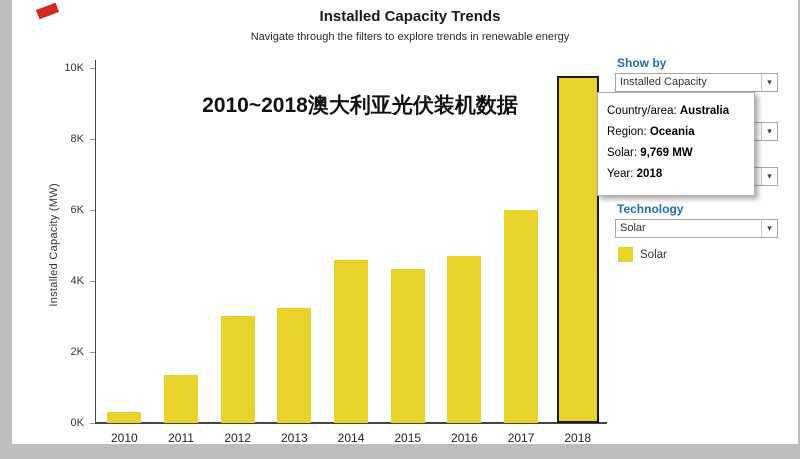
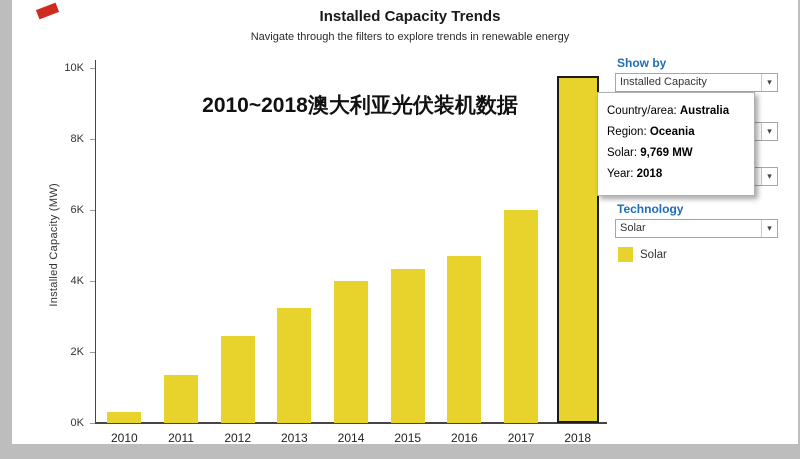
2012: 3.0K -> 2.4K
2014: 4.6K -> 4.0K
